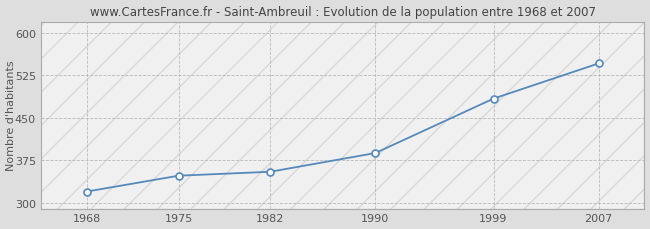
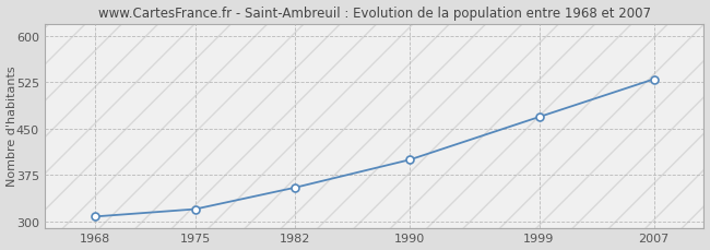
1968: 320 -> 308
1975: 348 -> 320
1990: 388 -> 400
1999: 484 -> 469
2007: 546 -> 530
